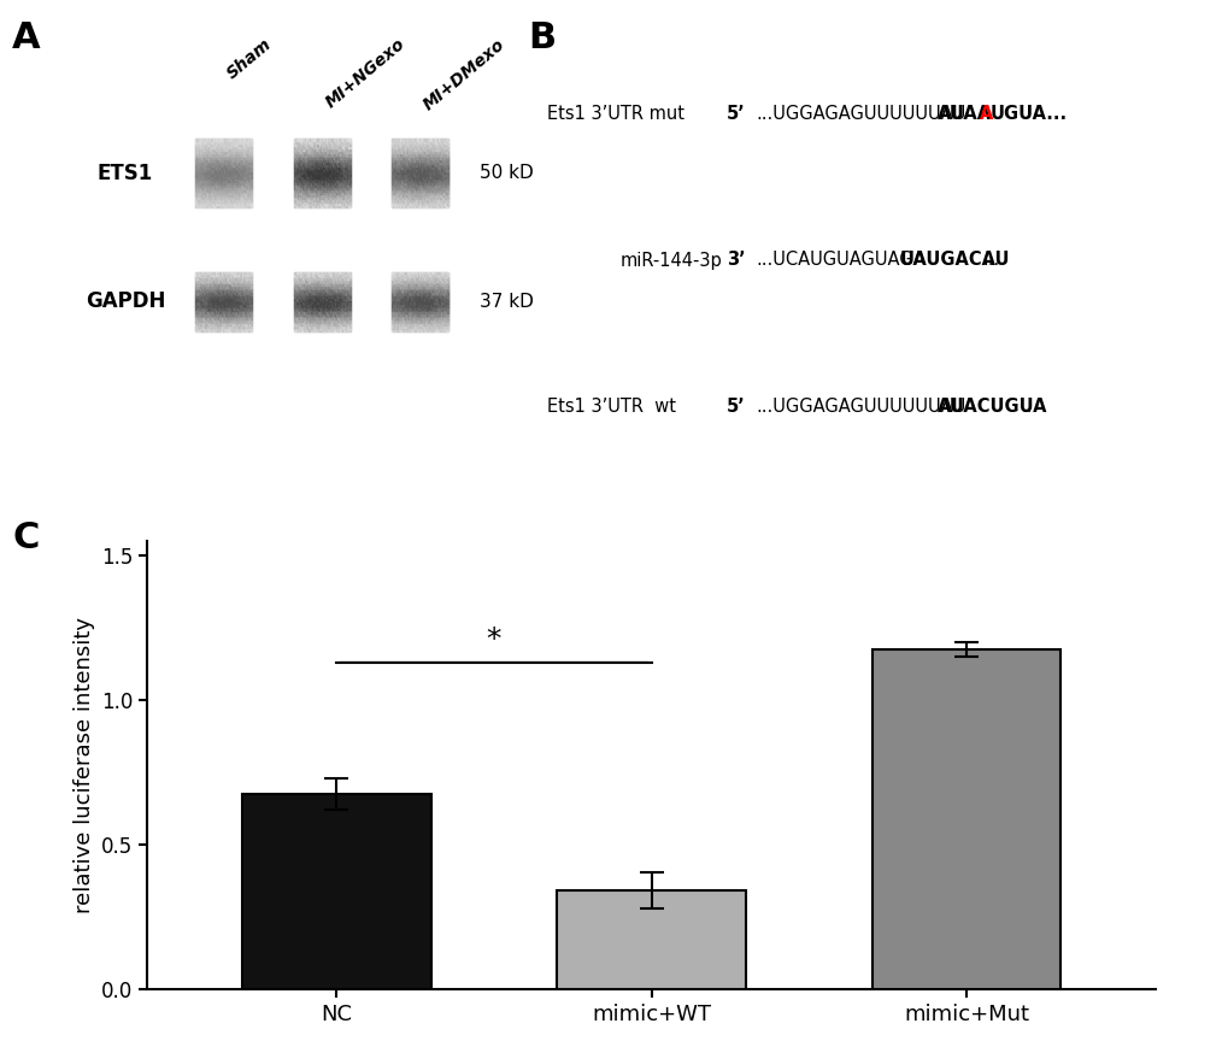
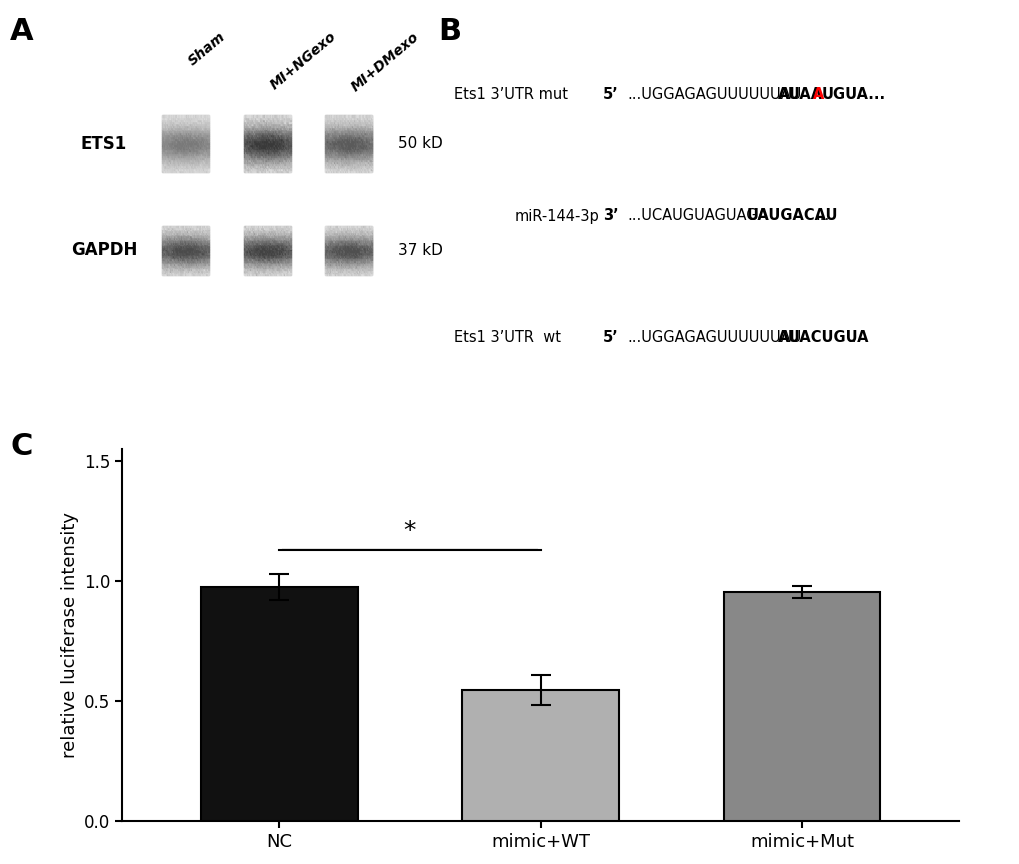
NC: 0.675 -> 0.975
mimic+WT: 0.340 -> 0.545
mimic+Mut: 1.175 -> 0.955
